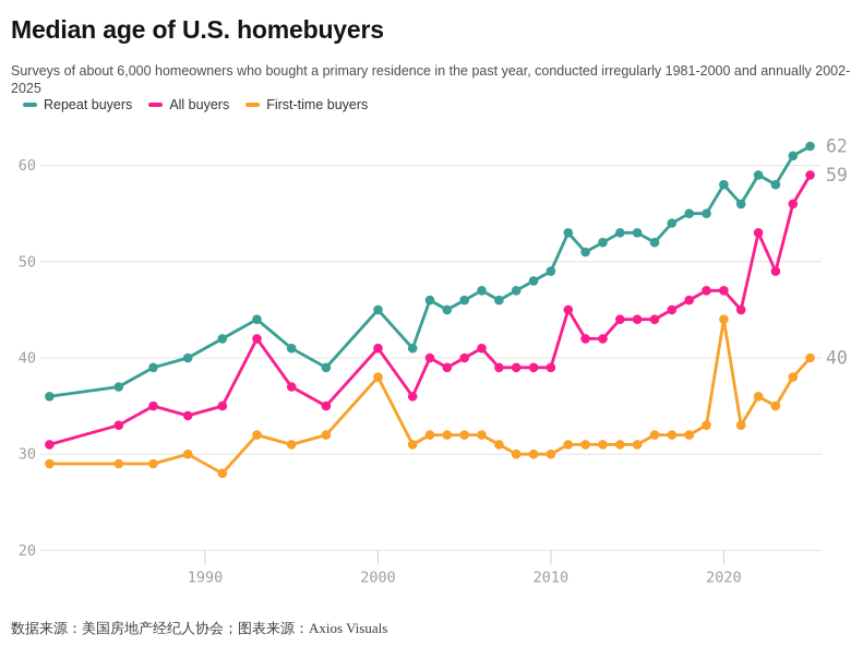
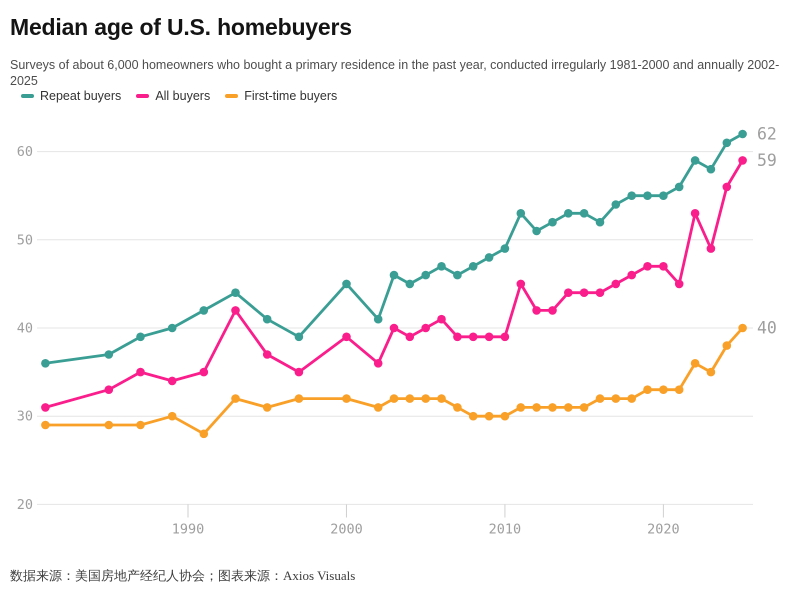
All buyers/2000: 41 -> 39
First-time buyers/2000: 38 -> 32
Repeat buyers/2020: 58 -> 55
First-time buyers/2020: 44 -> 33
